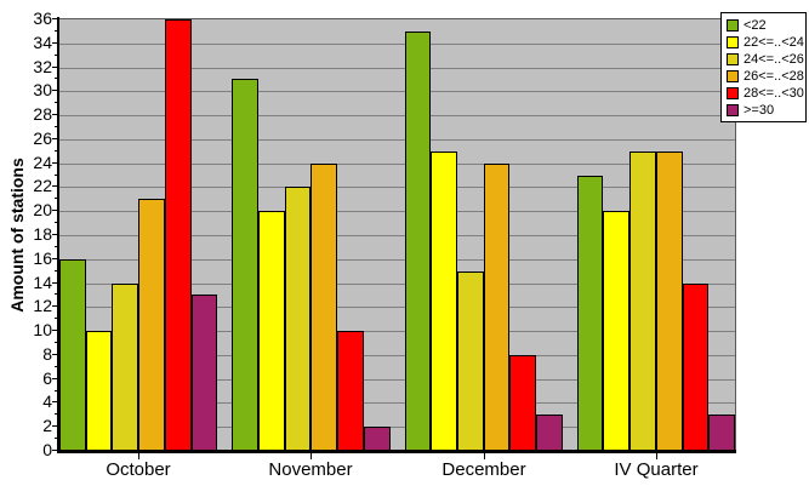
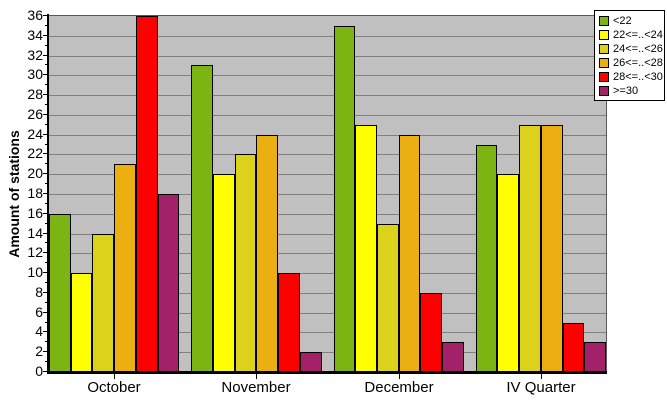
>=30/October: 13 -> 18
28<=..<30/IV Quarter: 14 -> 5
